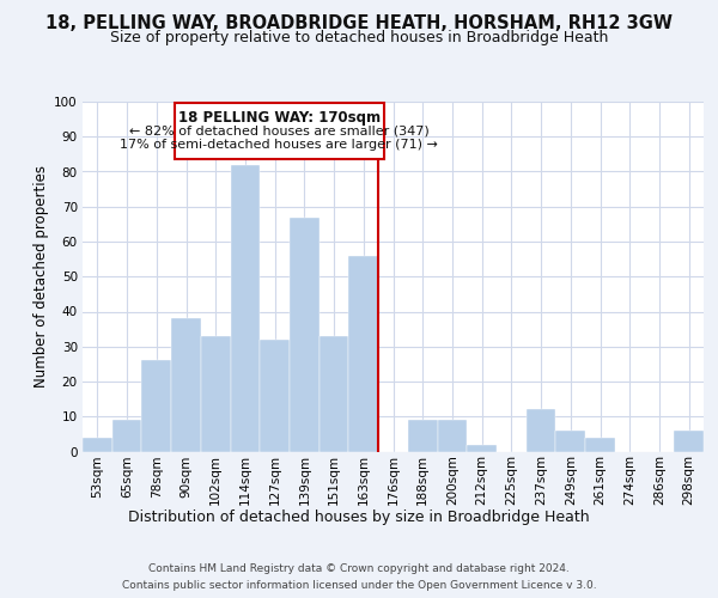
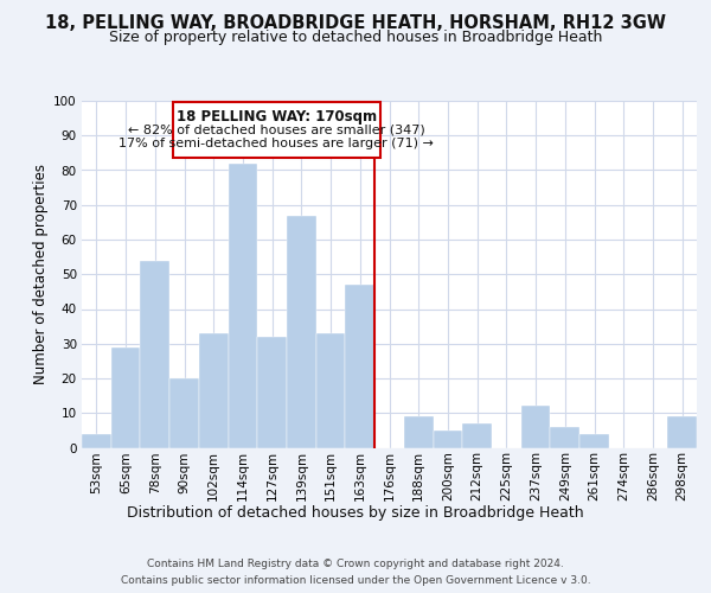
65sqm: 9 -> 29
78sqm: 26 -> 54
90sqm: 38 -> 20
163sqm: 56 -> 47
200sqm: 9 -> 5
212sqm: 2 -> 7
298sqm: 6 -> 9
